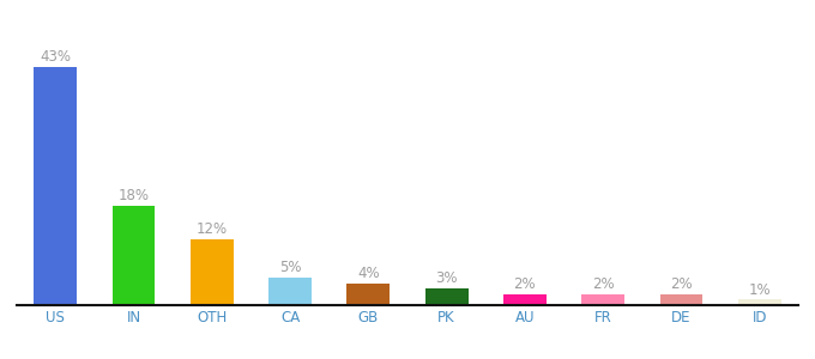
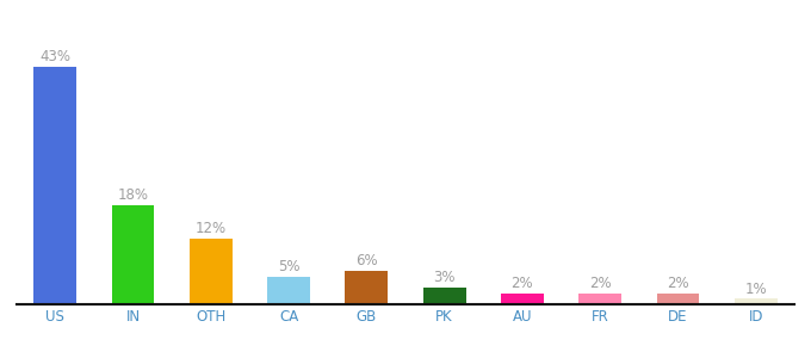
GB: 4% -> 6%
